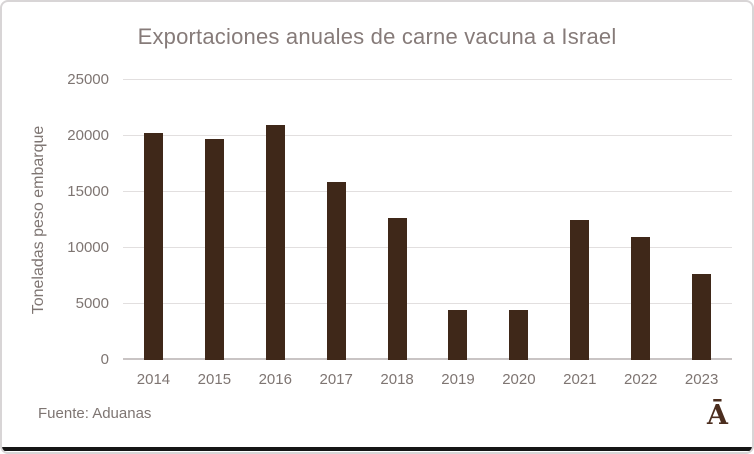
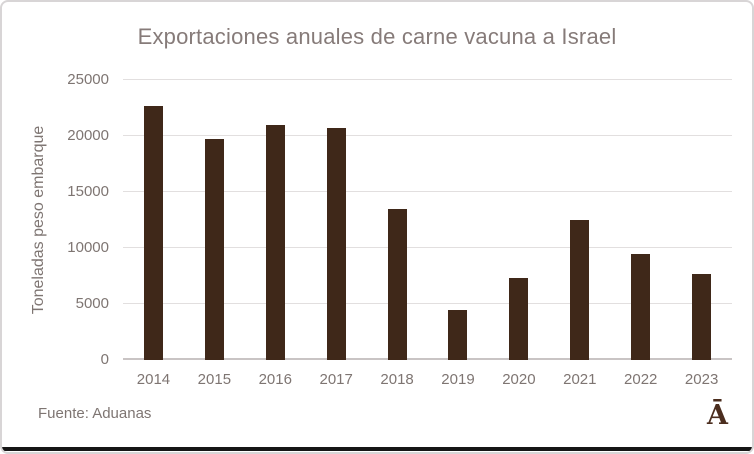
2014: 20300 -> 22700
2017: 15900 -> 20700
2018: 12700 -> 13500
2020: 4500 -> 7300
2022: 11000 -> 9500
